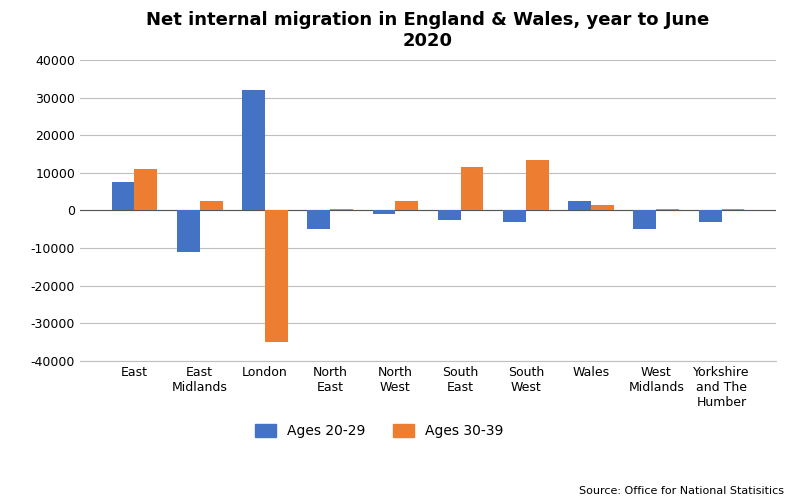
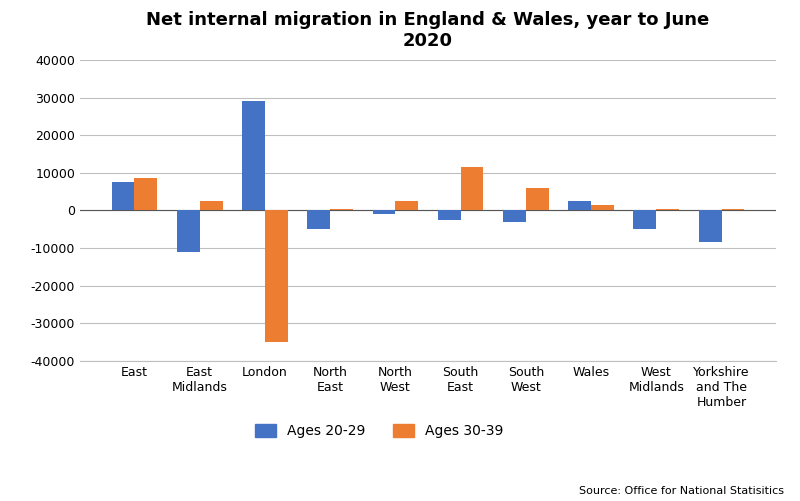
Ages 30-39/East: 11000 -> 8500
Ages 20-29/London: 32000 -> 29000
Ages 30-39/South West: 13500 -> 6000
Ages 20-29/Yorkshire and The Humber: -3000 -> -8500
